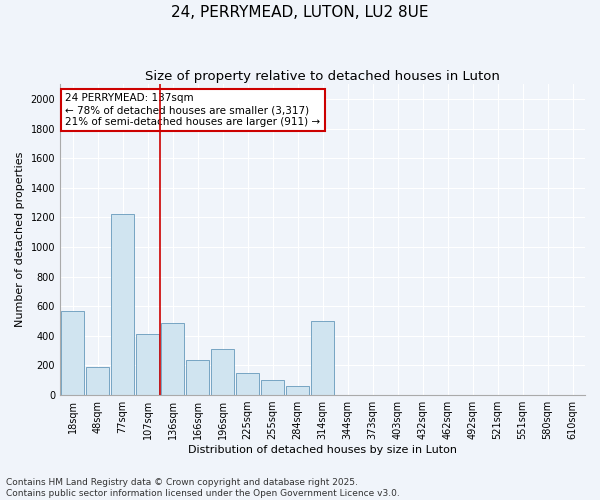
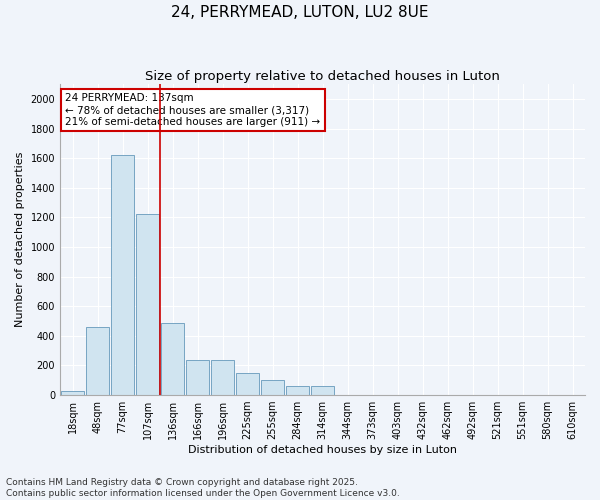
18sqm: 570 -> 30
48sqm: 190 -> 460
77sqm: 1220 -> 1620
107sqm: 410 -> 1220
196sqm: 310 -> 240
314sqm: 500 -> 60
